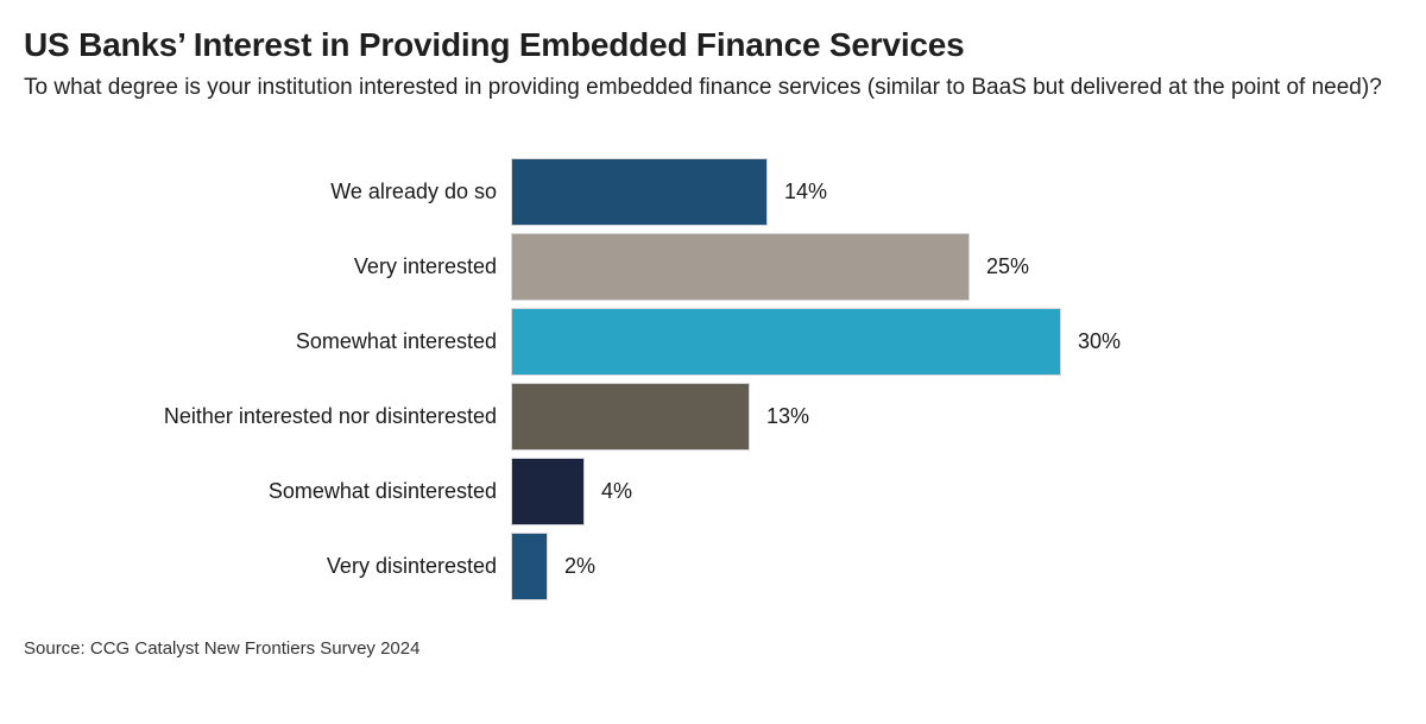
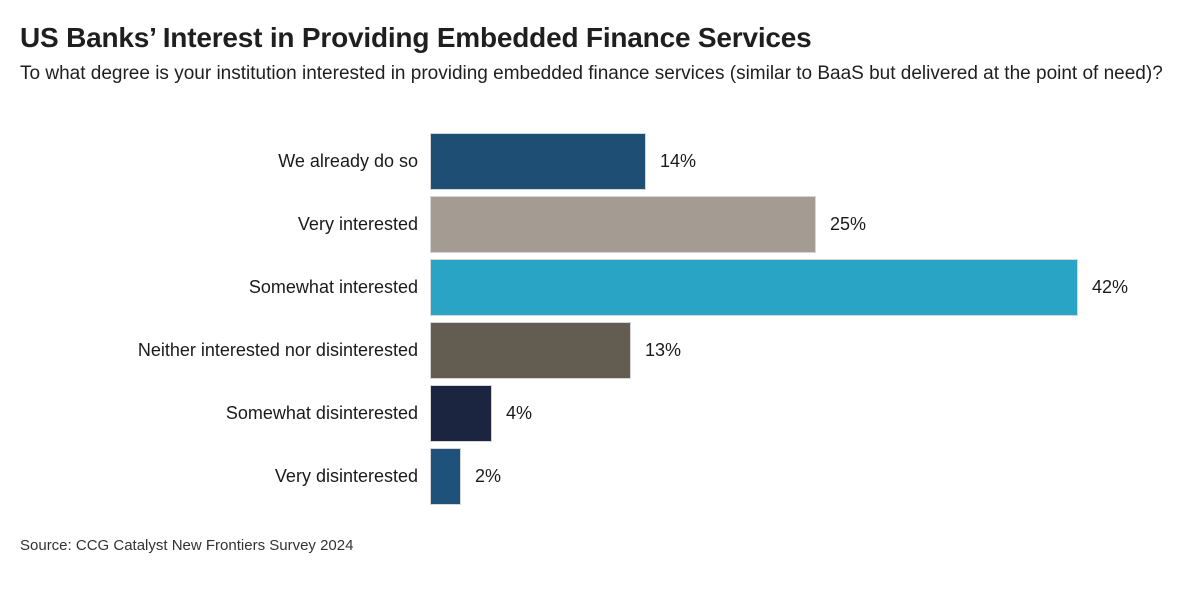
Somewhat interested: 30% -> 42%
